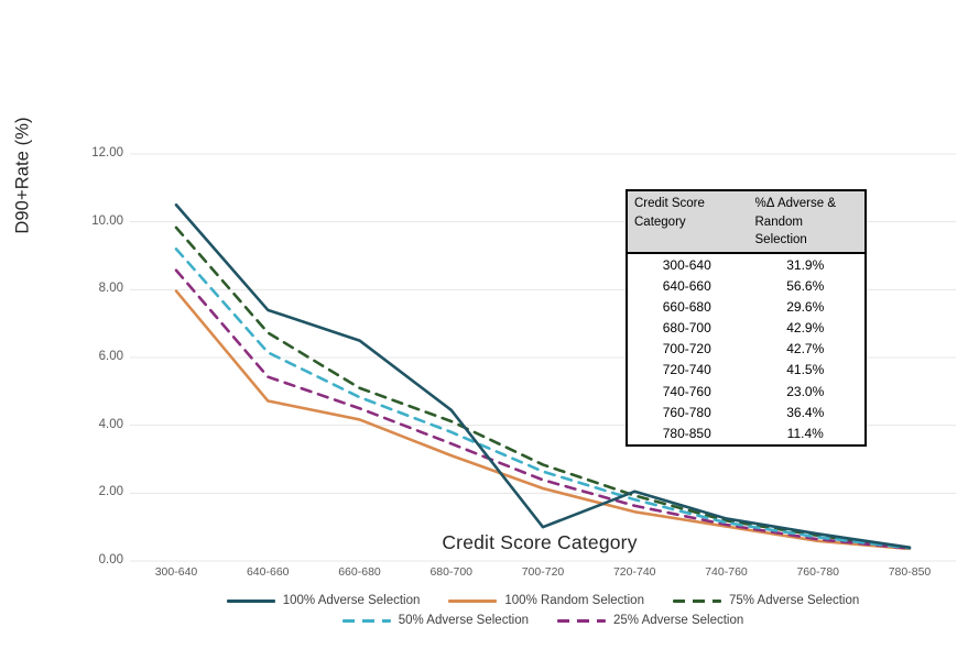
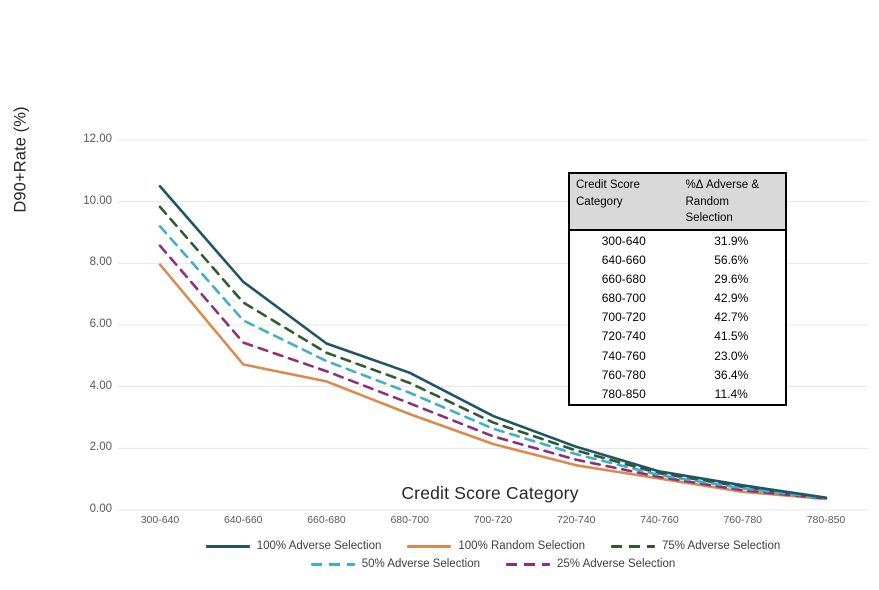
100% Adverse Selection/660-680: 6.5 -> 5.4
100% Adverse Selection/700-720: 1.0 -> 3.0
